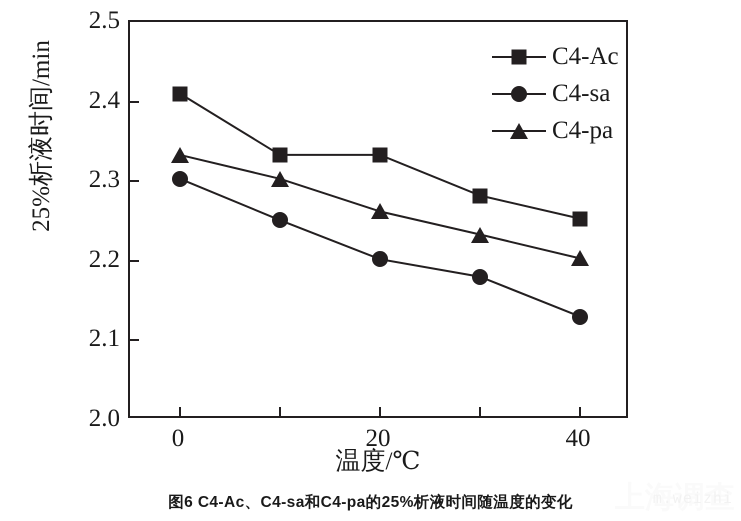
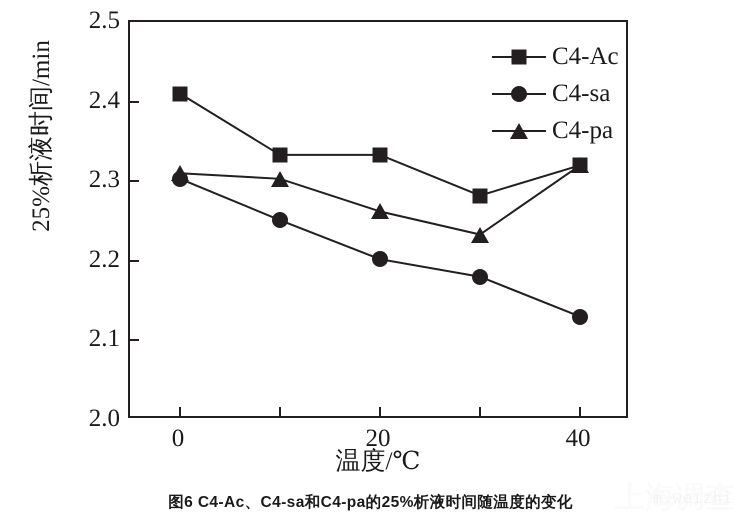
C4-pa/0: 2.33 -> 2.31
C4-Ac/40: 2.25 -> 2.32
C4-pa/40: 2.20 -> 2.32
